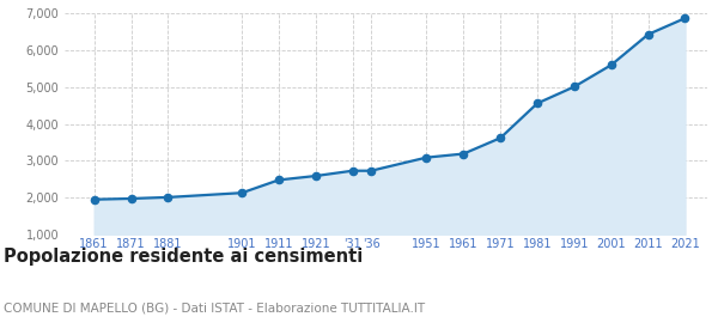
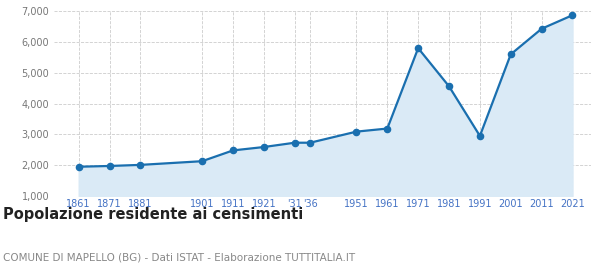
1971: 3,620 -> 5,800
1991: 5,010 -> 2,950
